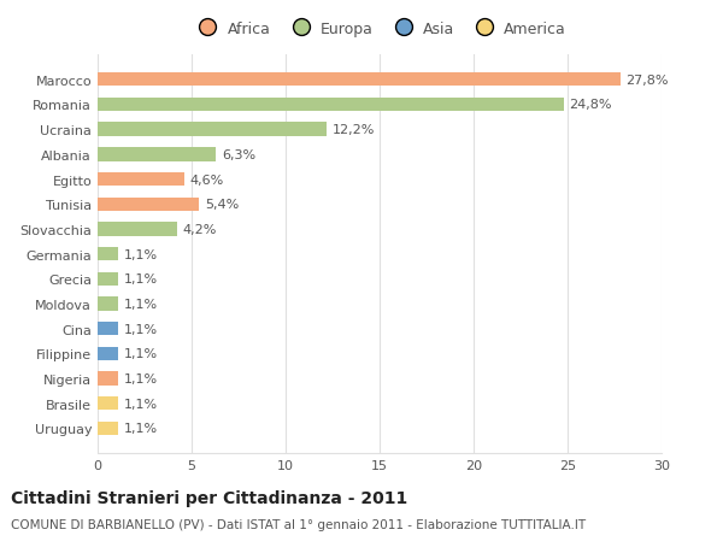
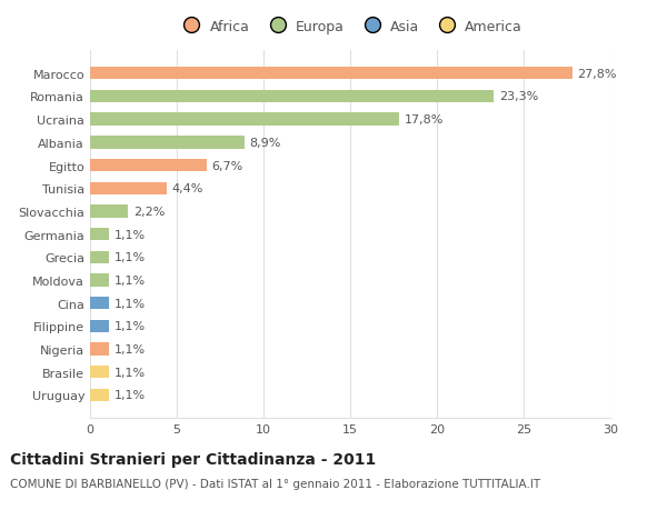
Romania: 24,8% -> 23,3%
Ucraina: 12,2% -> 17,8%
Albania: 6,3% -> 8,9%
Egitto: 4,6% -> 6,7%
Tunisia: 5,4% -> 4,4%
Slovacchia: 4,2% -> 2,2%
